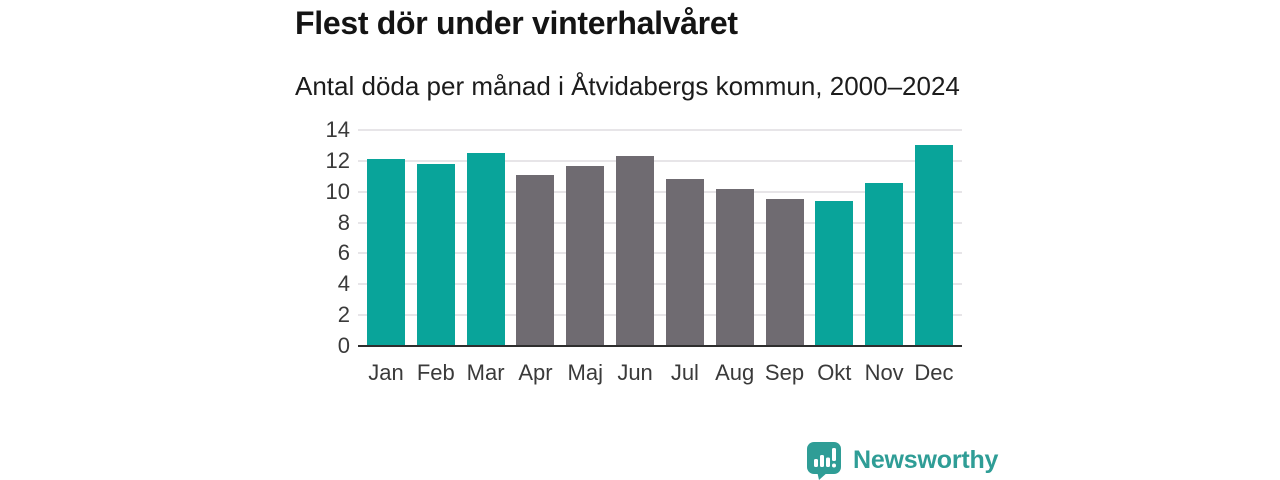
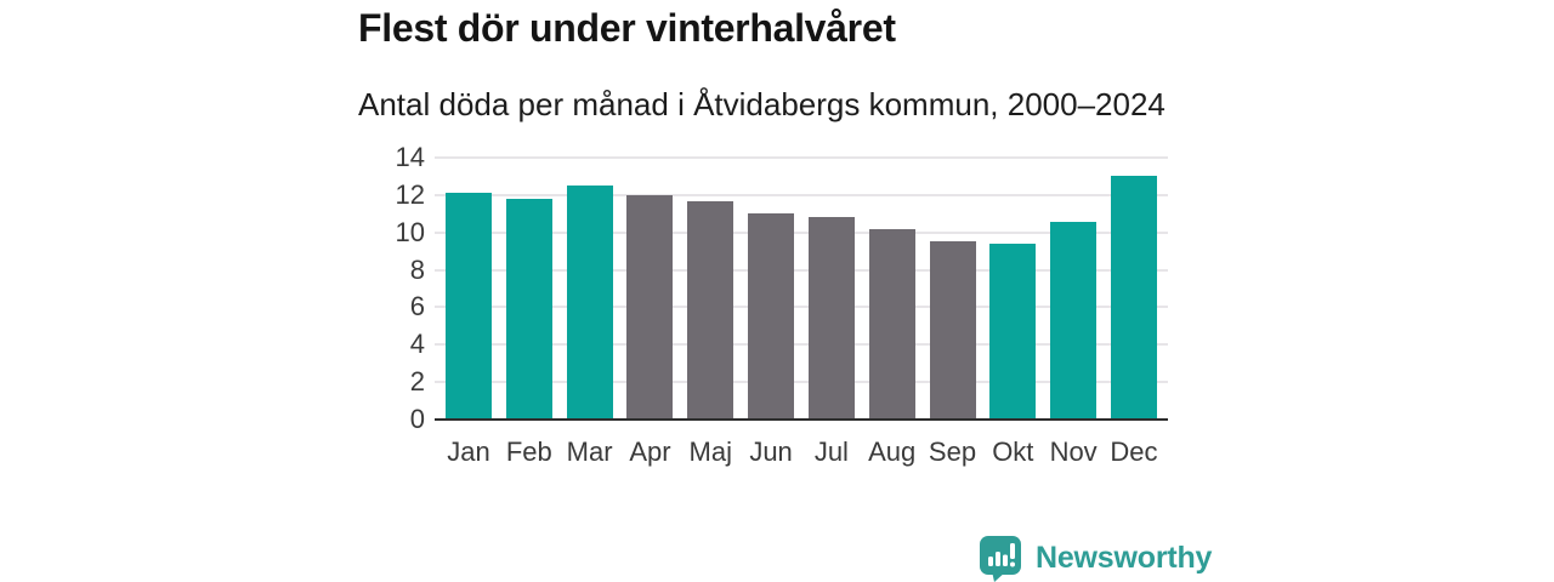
Apr: 11.1 -> 12.0
Jun: 12.3 -> 11.1
